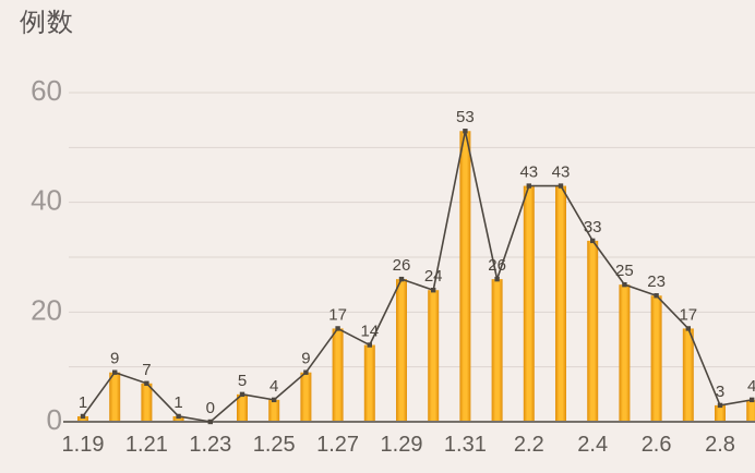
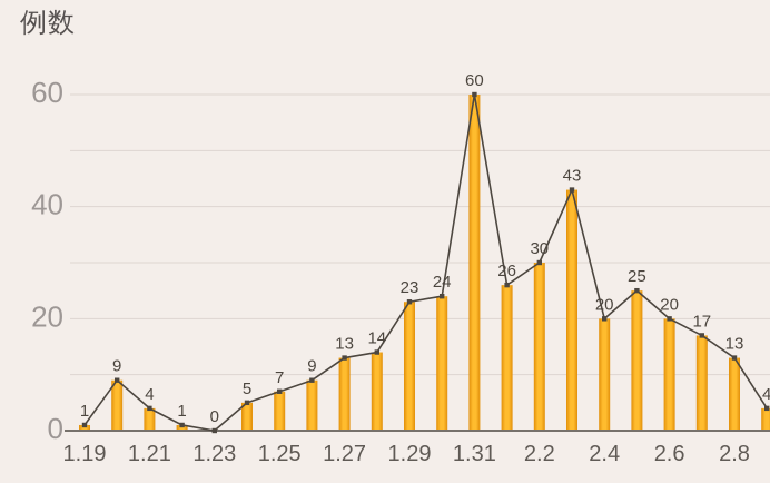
1.21: 7 -> 4
1.25: 4 -> 7
1.27: 17 -> 13
1.29: 26 -> 23
1.31: 53 -> 60
2.2: 43 -> 30
2.4: 33 -> 20
2.6: 23 -> 20
2.8: 3 -> 13
